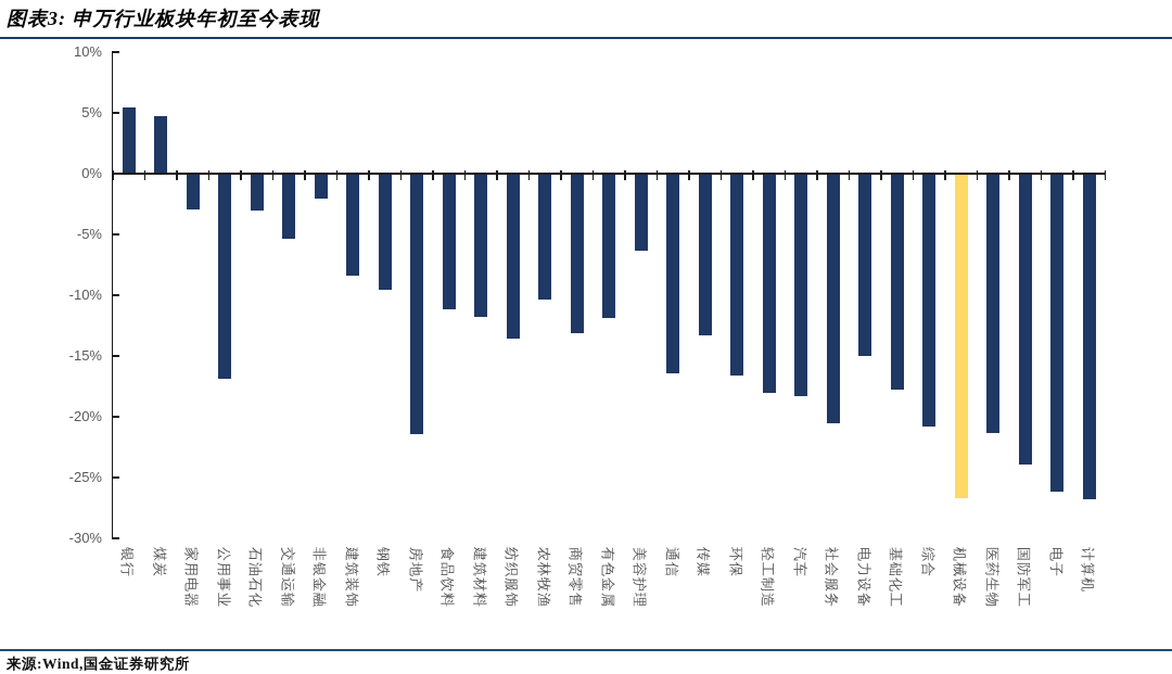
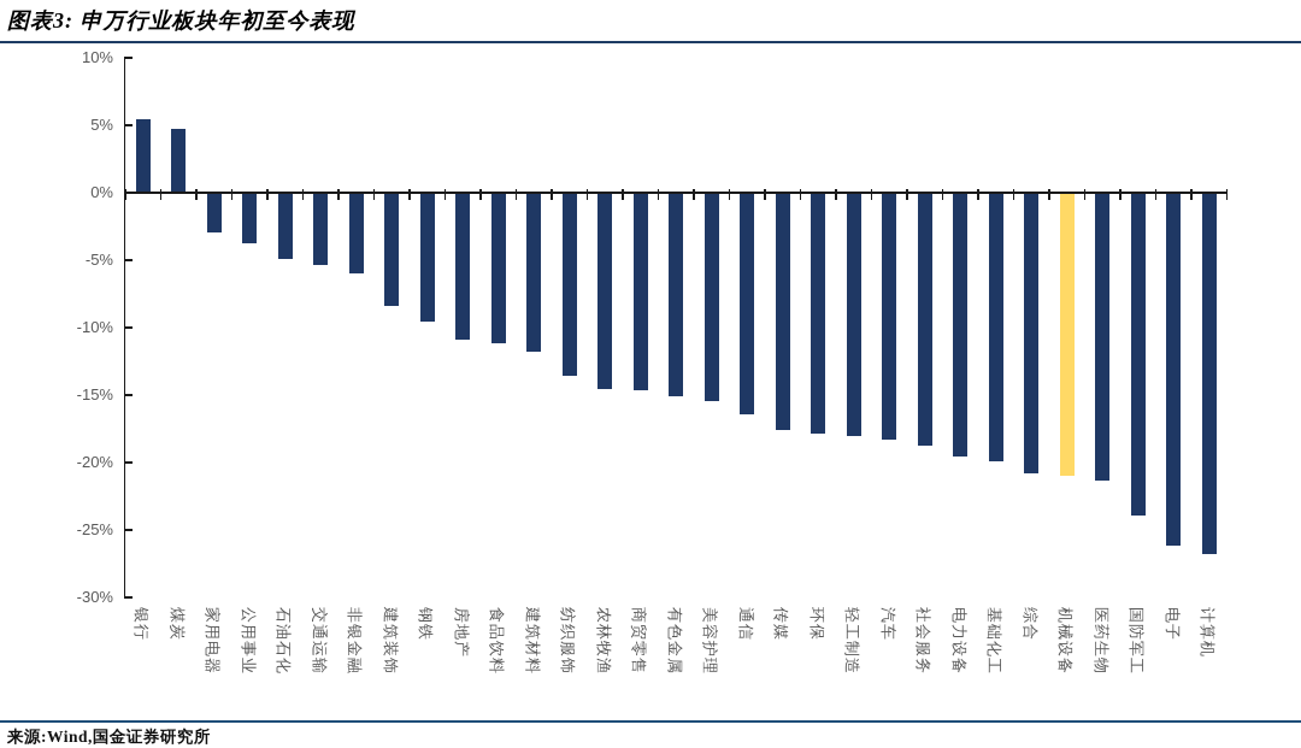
公用事业: -16.8% -> -3.7%
石油石化: -3.0% -> -4.8%
非银金融: -2.0% -> -5.9%
房地产: -21.4% -> -10.8%
农林牧渔: -10.3% -> -14.5%
商贸零售: -13.1% -> -14.6%
有色金属: -11.8% -> -15.0%
美容护理: -6.3% -> -15.4%
传媒: -13.2% -> -17.5%
环保: -16.5% -> -17.8%
社会服务: -20.5% -> -18.7%
电力设备: -14.9% -> -19.5%
基础化工: -17.7% -> -19.8%
机械设备: -26.6% -> -20.9%
